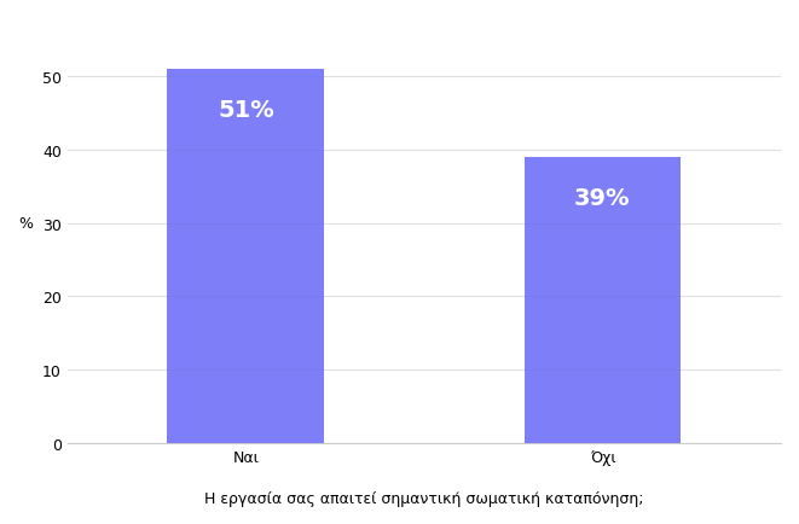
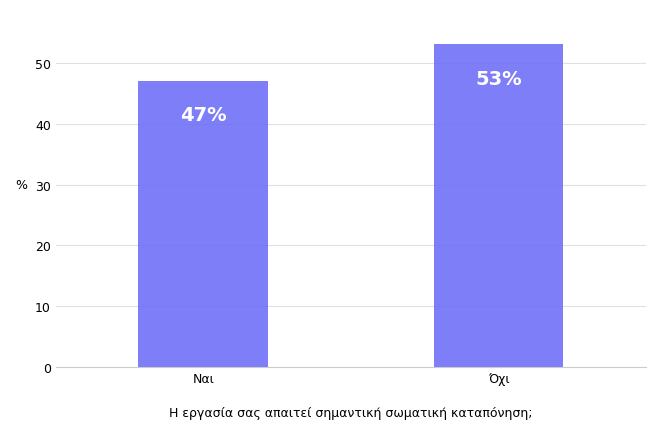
Ναι: 51% -> 47%
Όχι: 39% -> 53%
